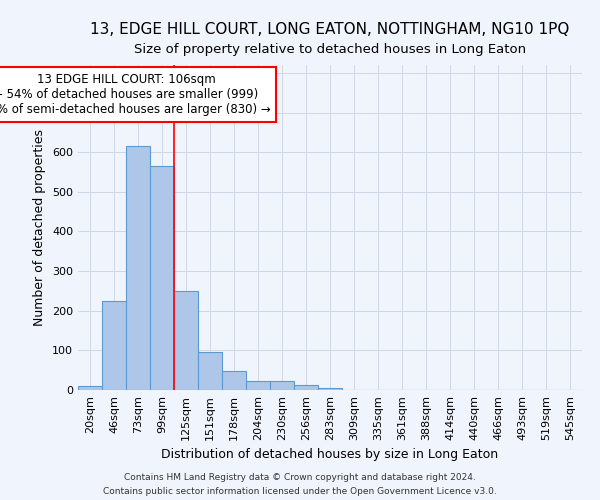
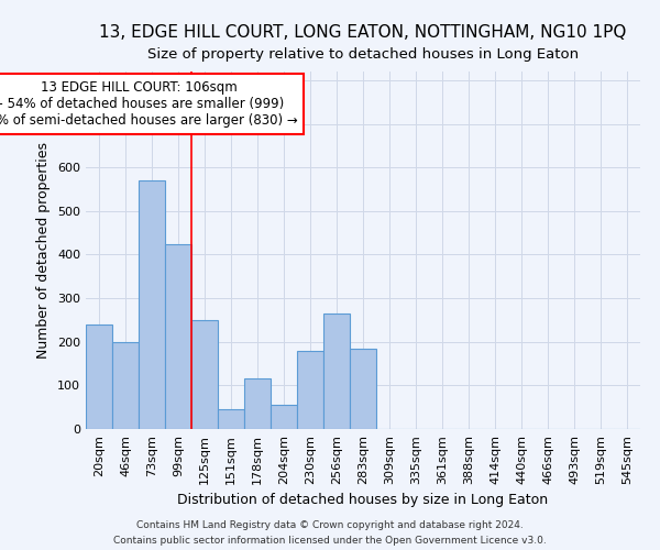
20sqm: 10 -> 240
46sqm: 225 -> 200
73sqm: 615 -> 570
99sqm: 565 -> 425
151sqm: 95 -> 45
178sqm: 48 -> 115
204sqm: 22 -> 55
230sqm: 22 -> 180
256sqm: 12 -> 265
283sqm: 5 -> 185
